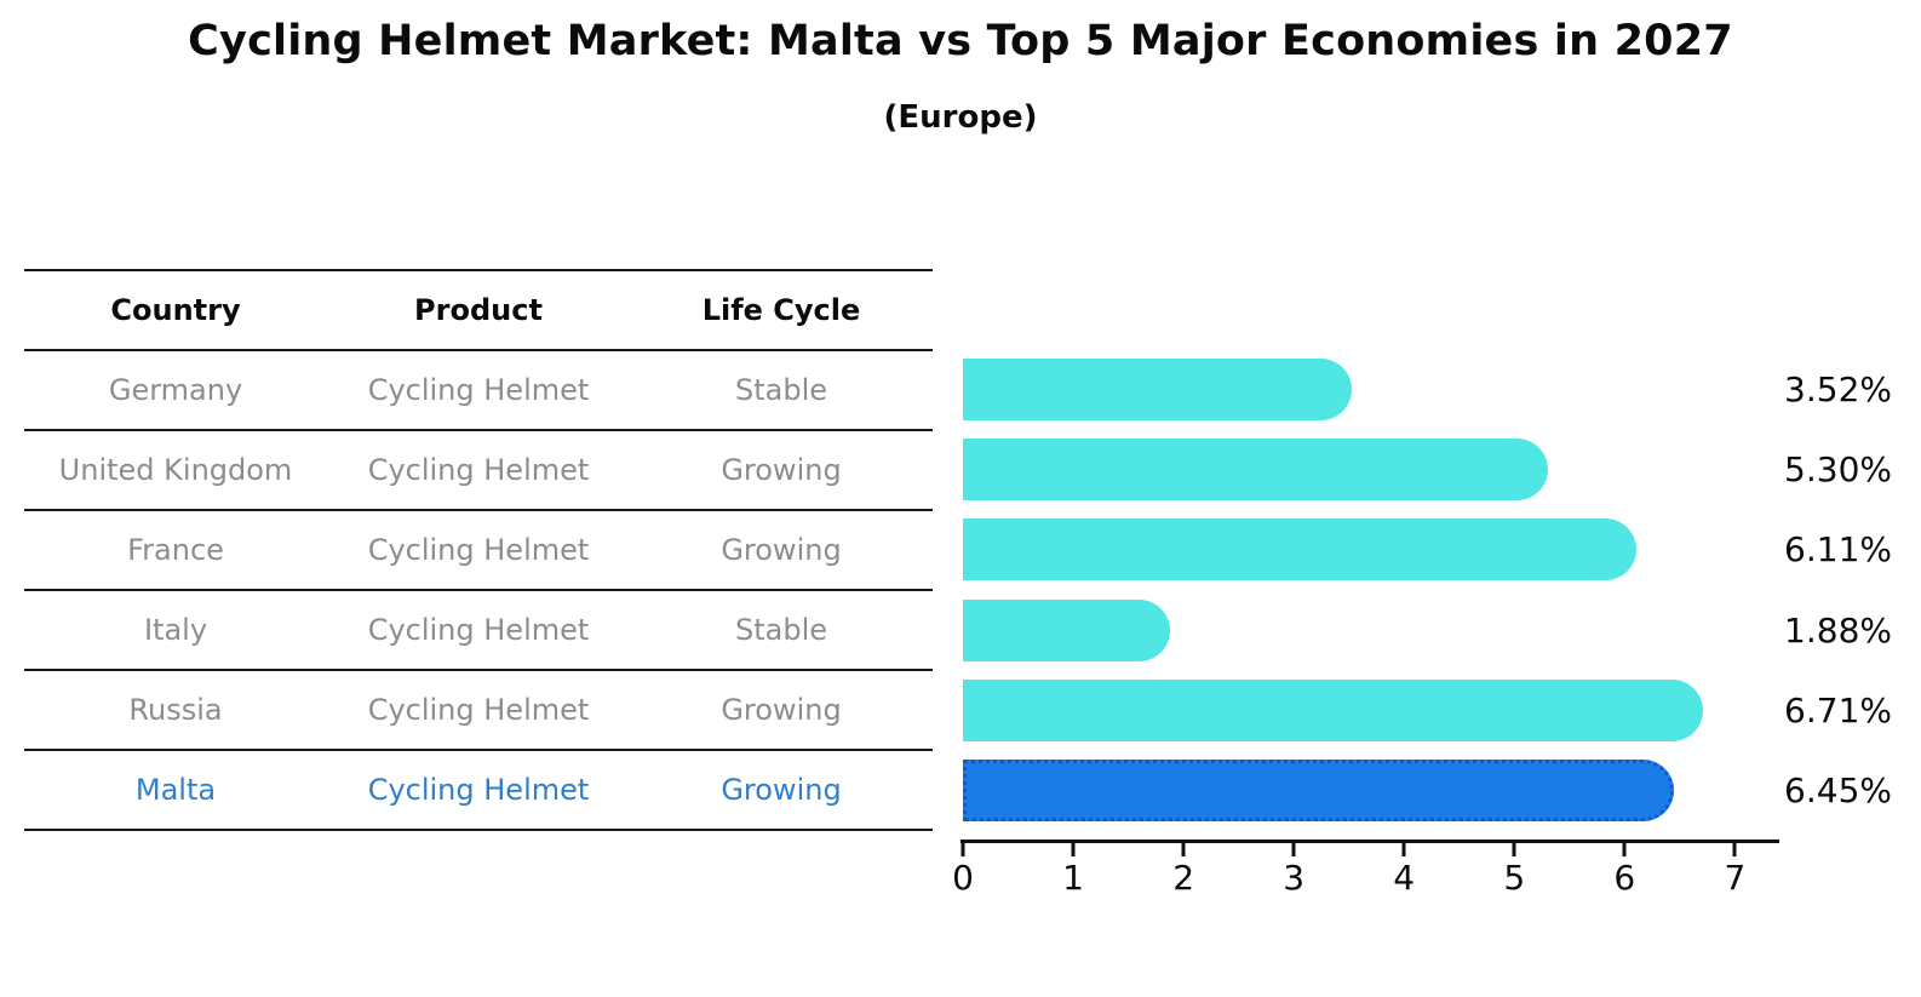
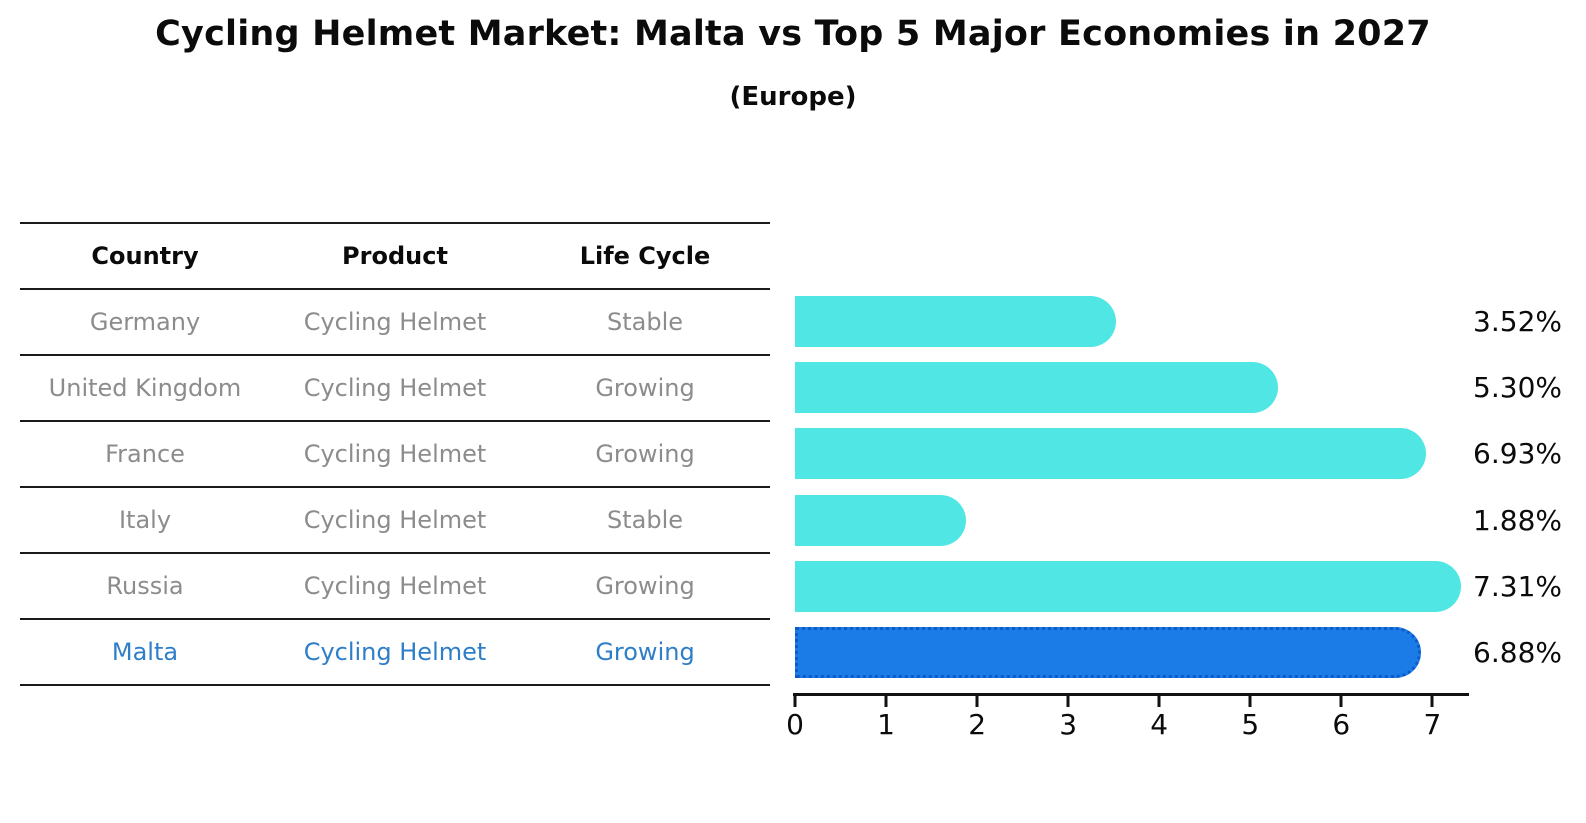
France: 6.11% -> 6.93%
Russia: 6.71% -> 7.31%
Malta: 6.45% -> 6.88%
